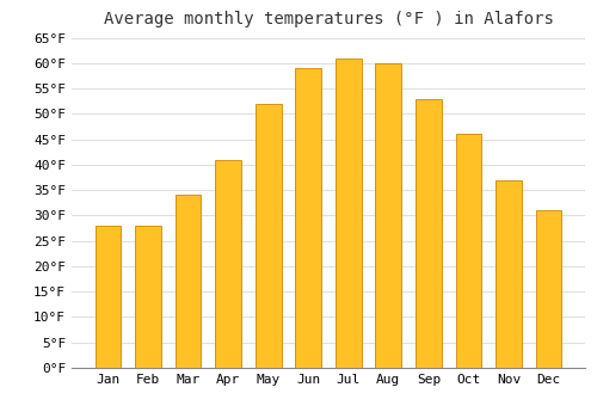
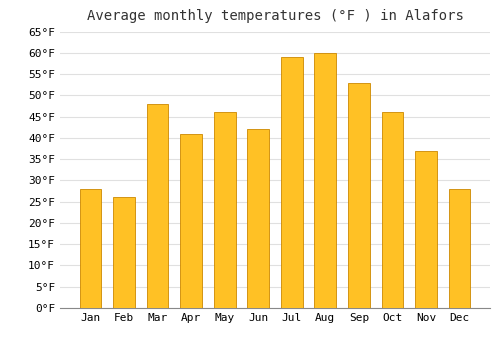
Feb: 28°F -> 26°F
Mar: 34°F -> 48°F
May: 52°F -> 46°F
Jun: 59°F -> 42°F
Jul: 61°F -> 59°F
Dec: 31°F -> 28°F
